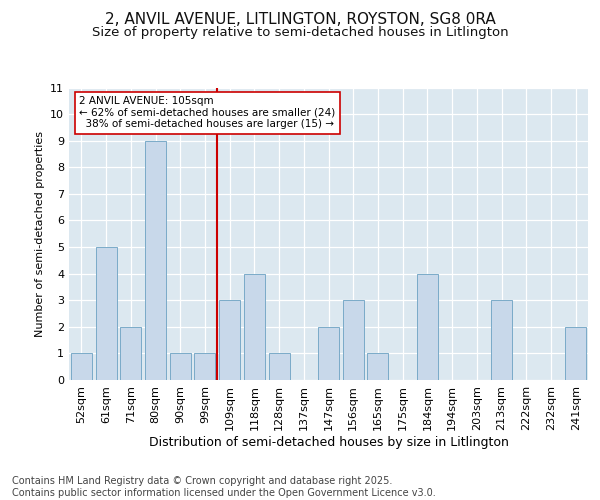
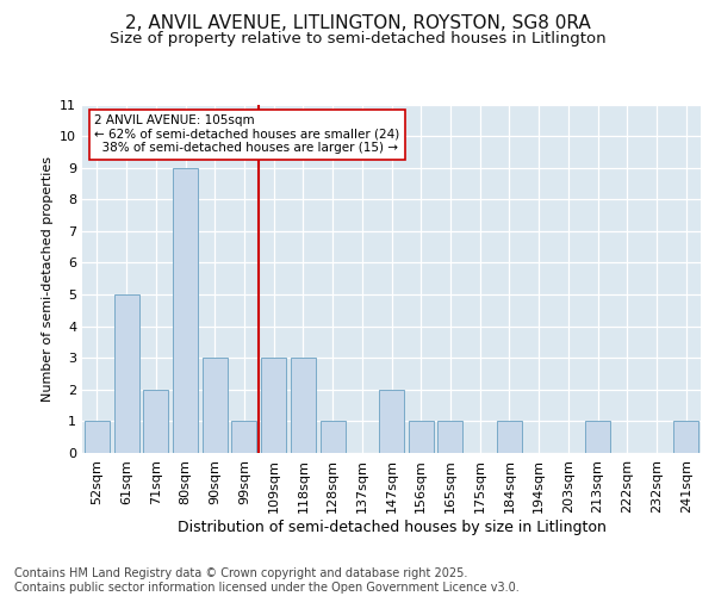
90sqm: 1 -> 3
118sqm: 4 -> 3
156sqm: 3 -> 1
184sqm: 4 -> 1
213sqm: 3 -> 1
241sqm: 2 -> 1
